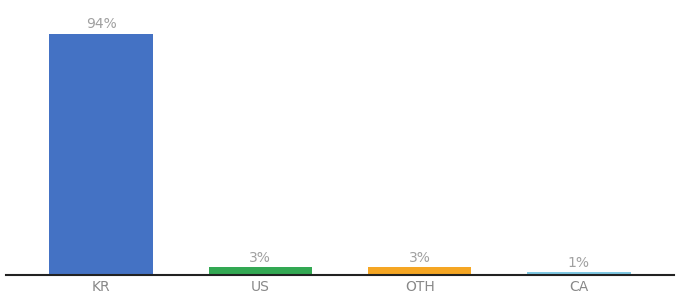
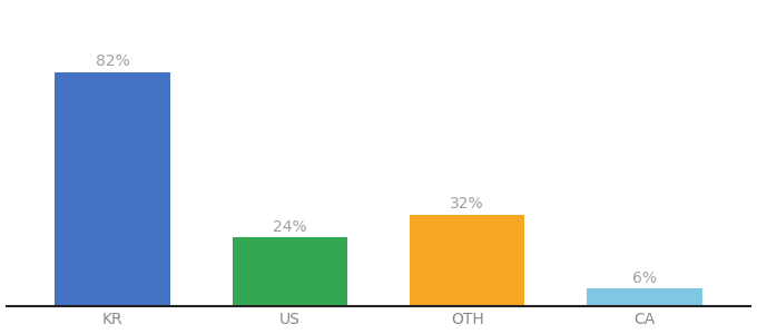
KR: 94% -> 82%
US: 3% -> 24%
OTH: 3% -> 32%
CA: 1% -> 6%
